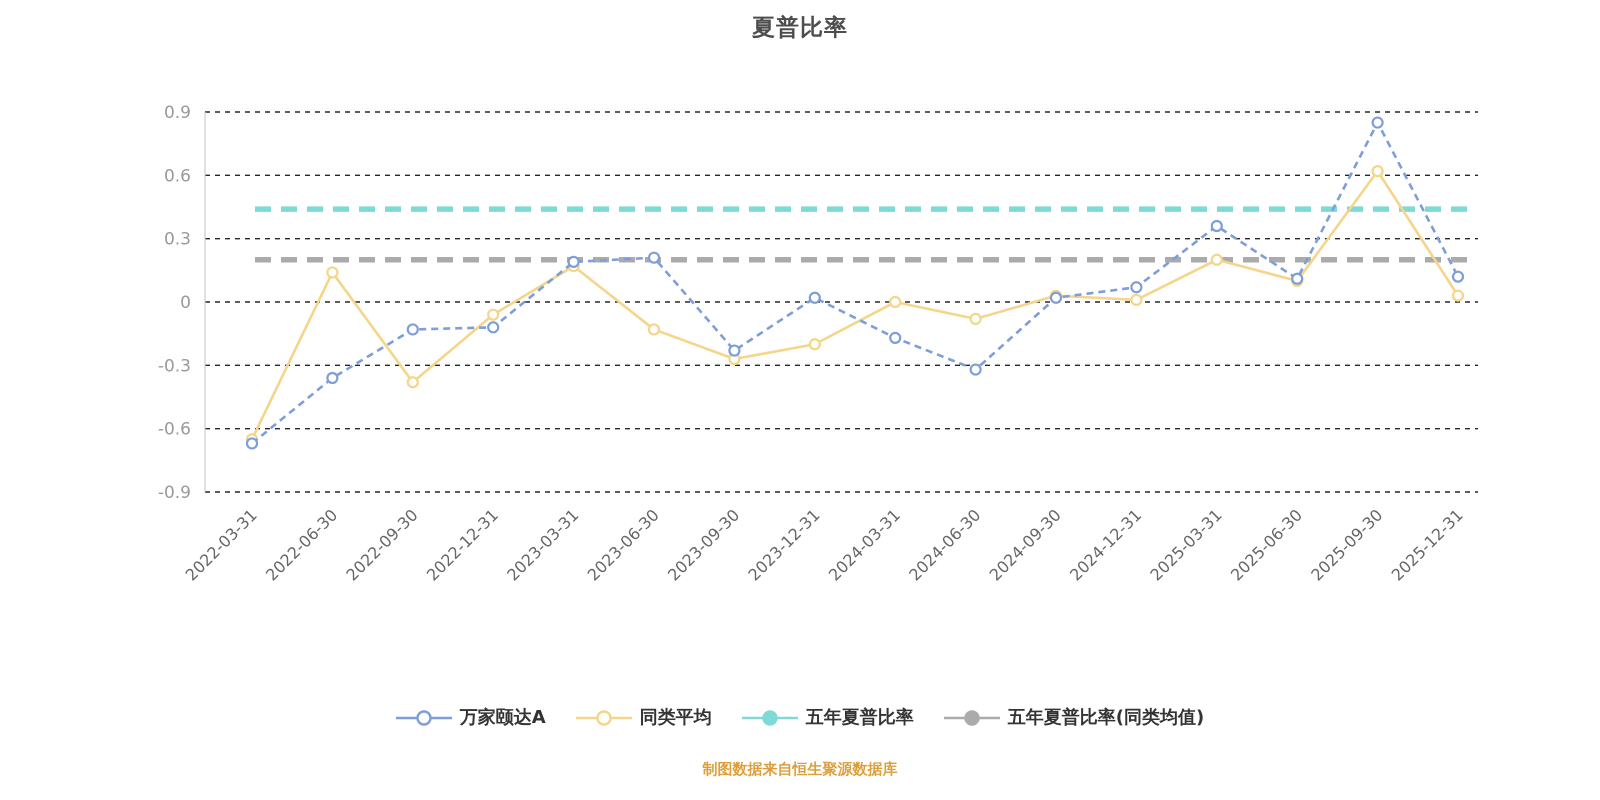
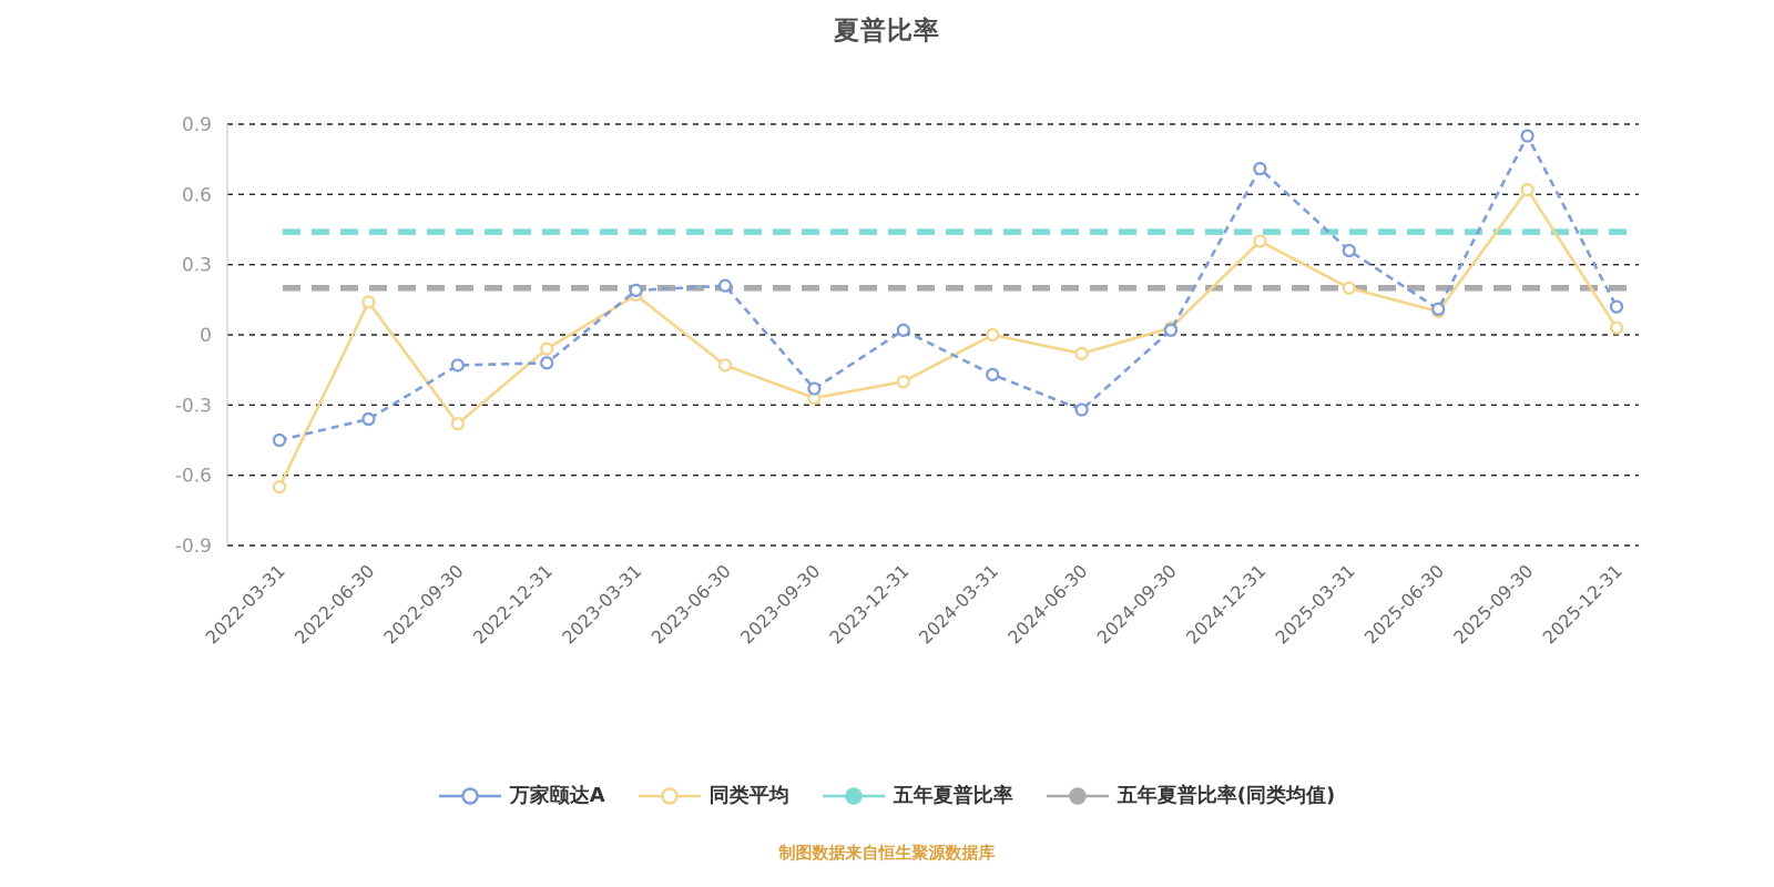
万家颐达A/2022-03-31: -0.67 -> -0.45
万家颐达A/2024-12-31: 0.07 -> 0.71
同类平均/2024-12-31: 0.01 -> 0.40
